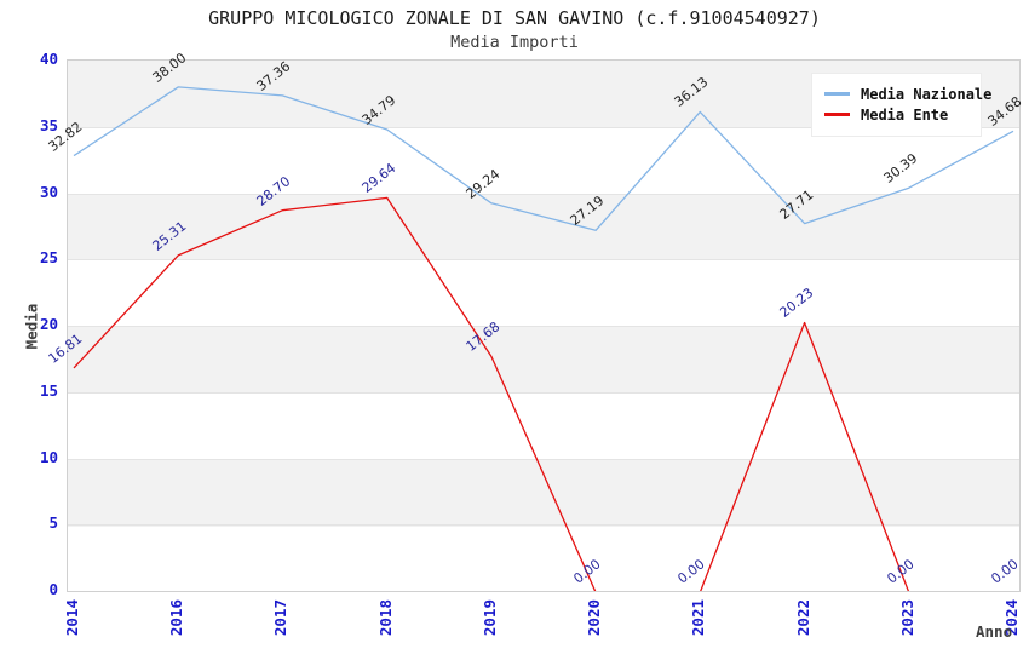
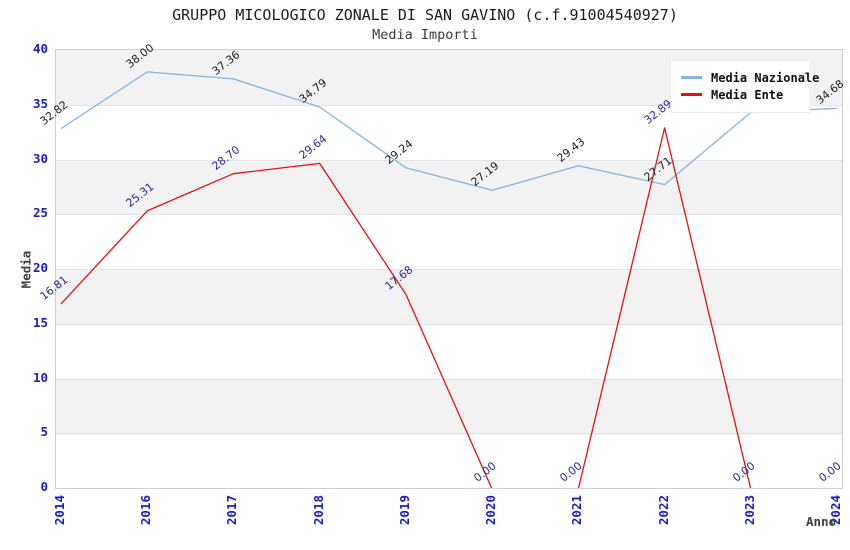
Media Nazionale/2021: 36.13 -> 29.43
Media Ente/2022: 20.23 -> 32.89
Media Nazionale/2023: 30.39 -> 34.30
